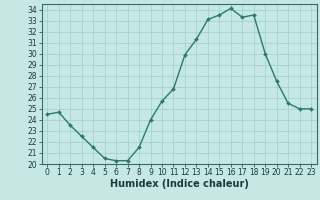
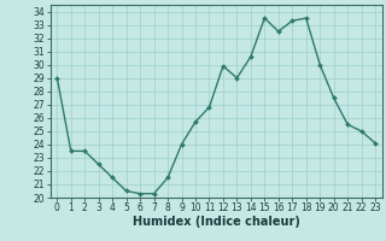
0: 24.5 -> 29.0
1: 24.7 -> 23.5
13: 31.3 -> 29.0
14: 33.1 -> 30.6
16: 34.1 -> 32.5
23: 25.0 -> 24.1
